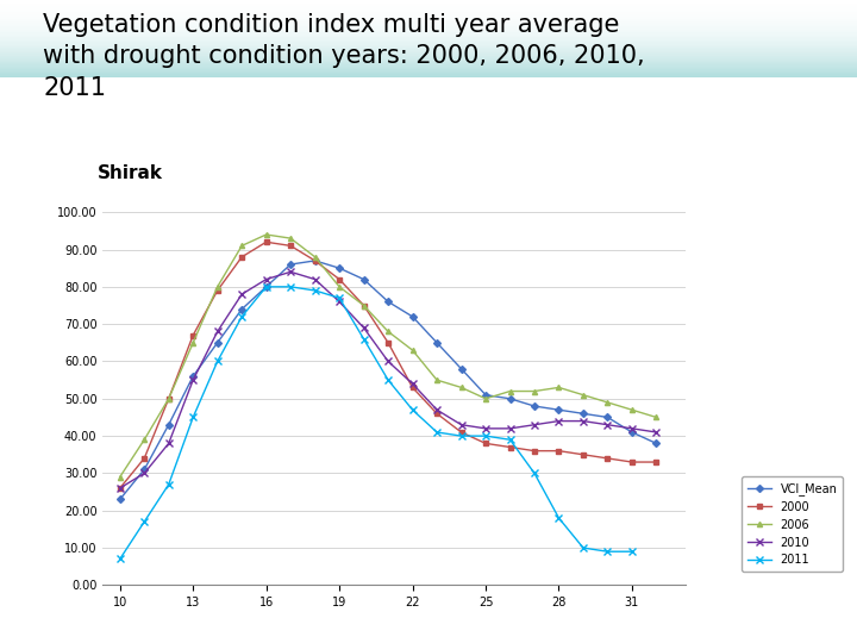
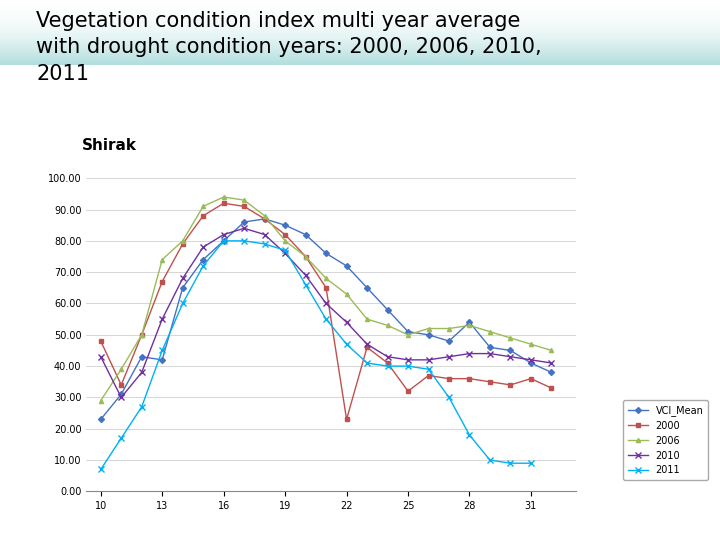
2000/10: 26 -> 48
2010/10: 26 -> 43
VCI_Mean/13: 56 -> 42
2006/13: 65 -> 74
2000/22: 53 -> 23
2000/25: 38 -> 32
VCI_Mean/28: 47 -> 54
2000/31: 33 -> 36
